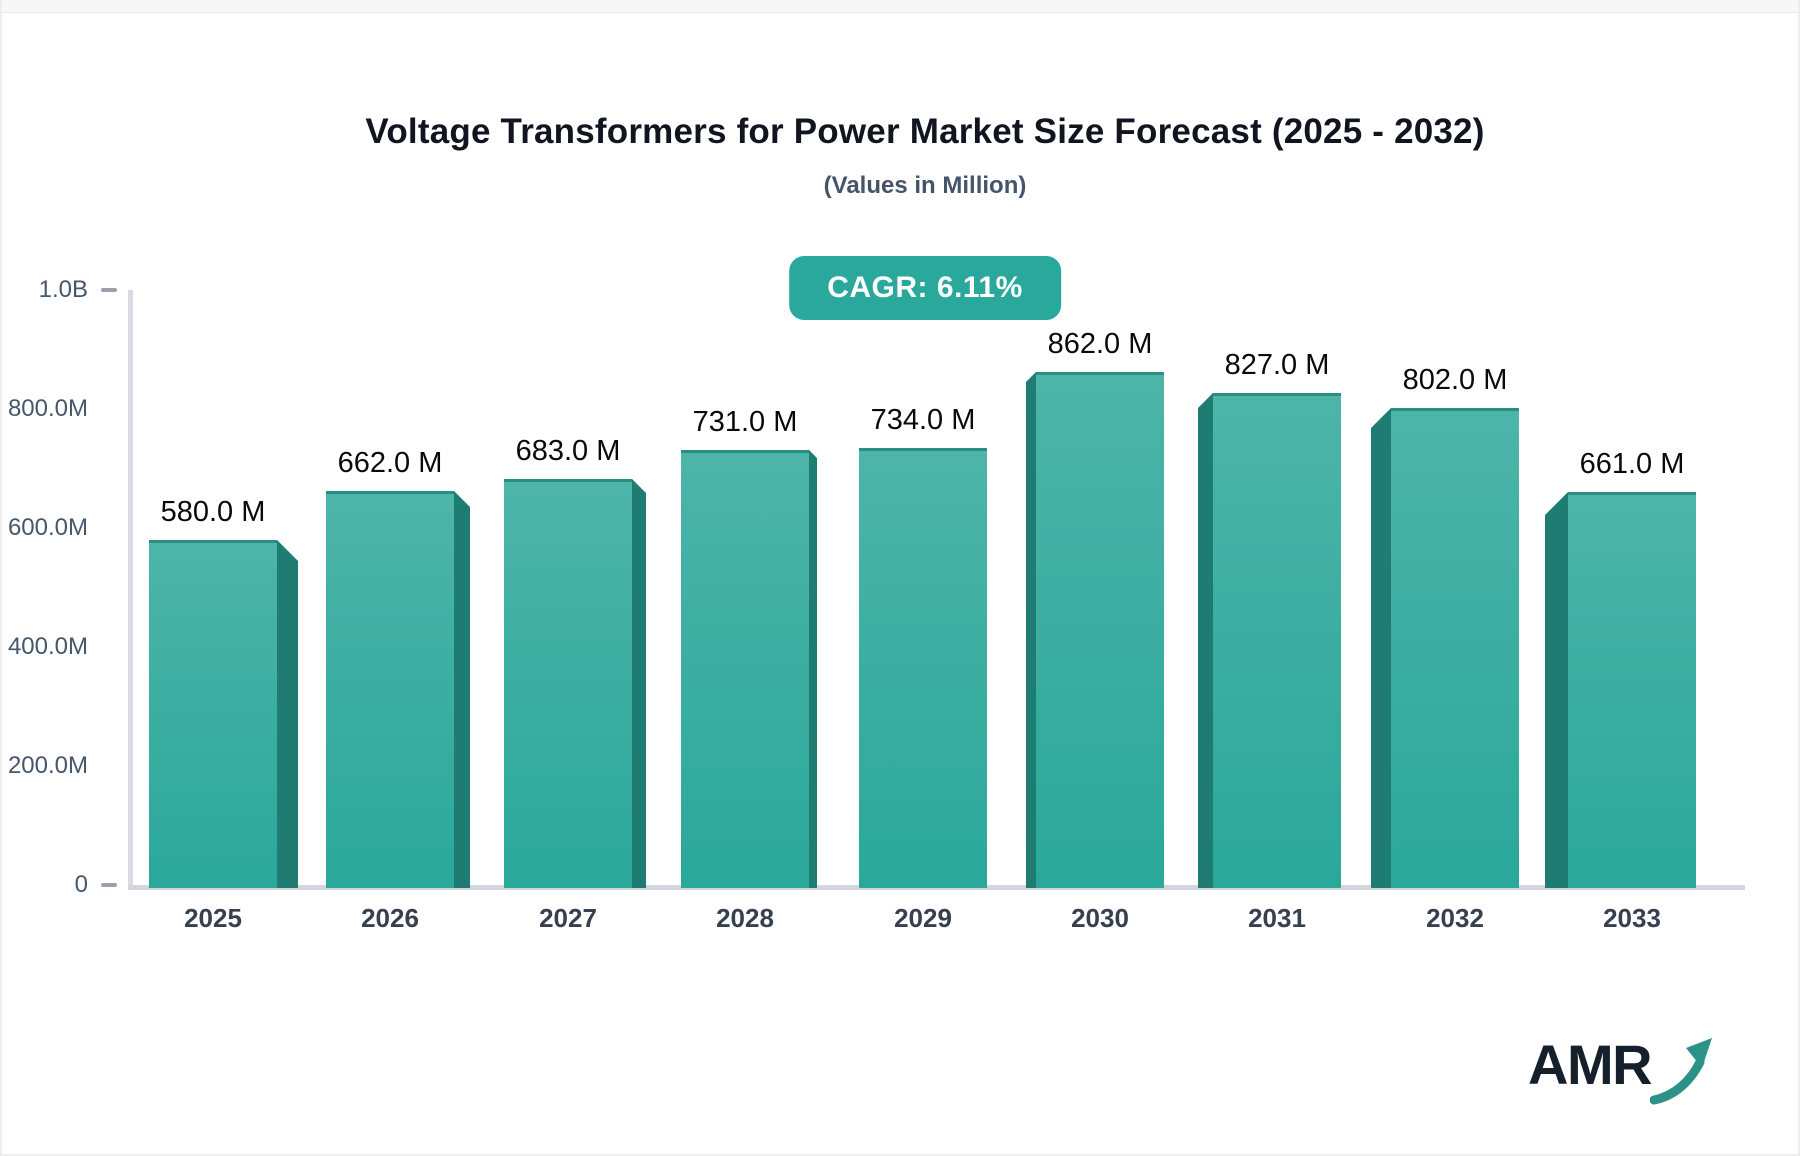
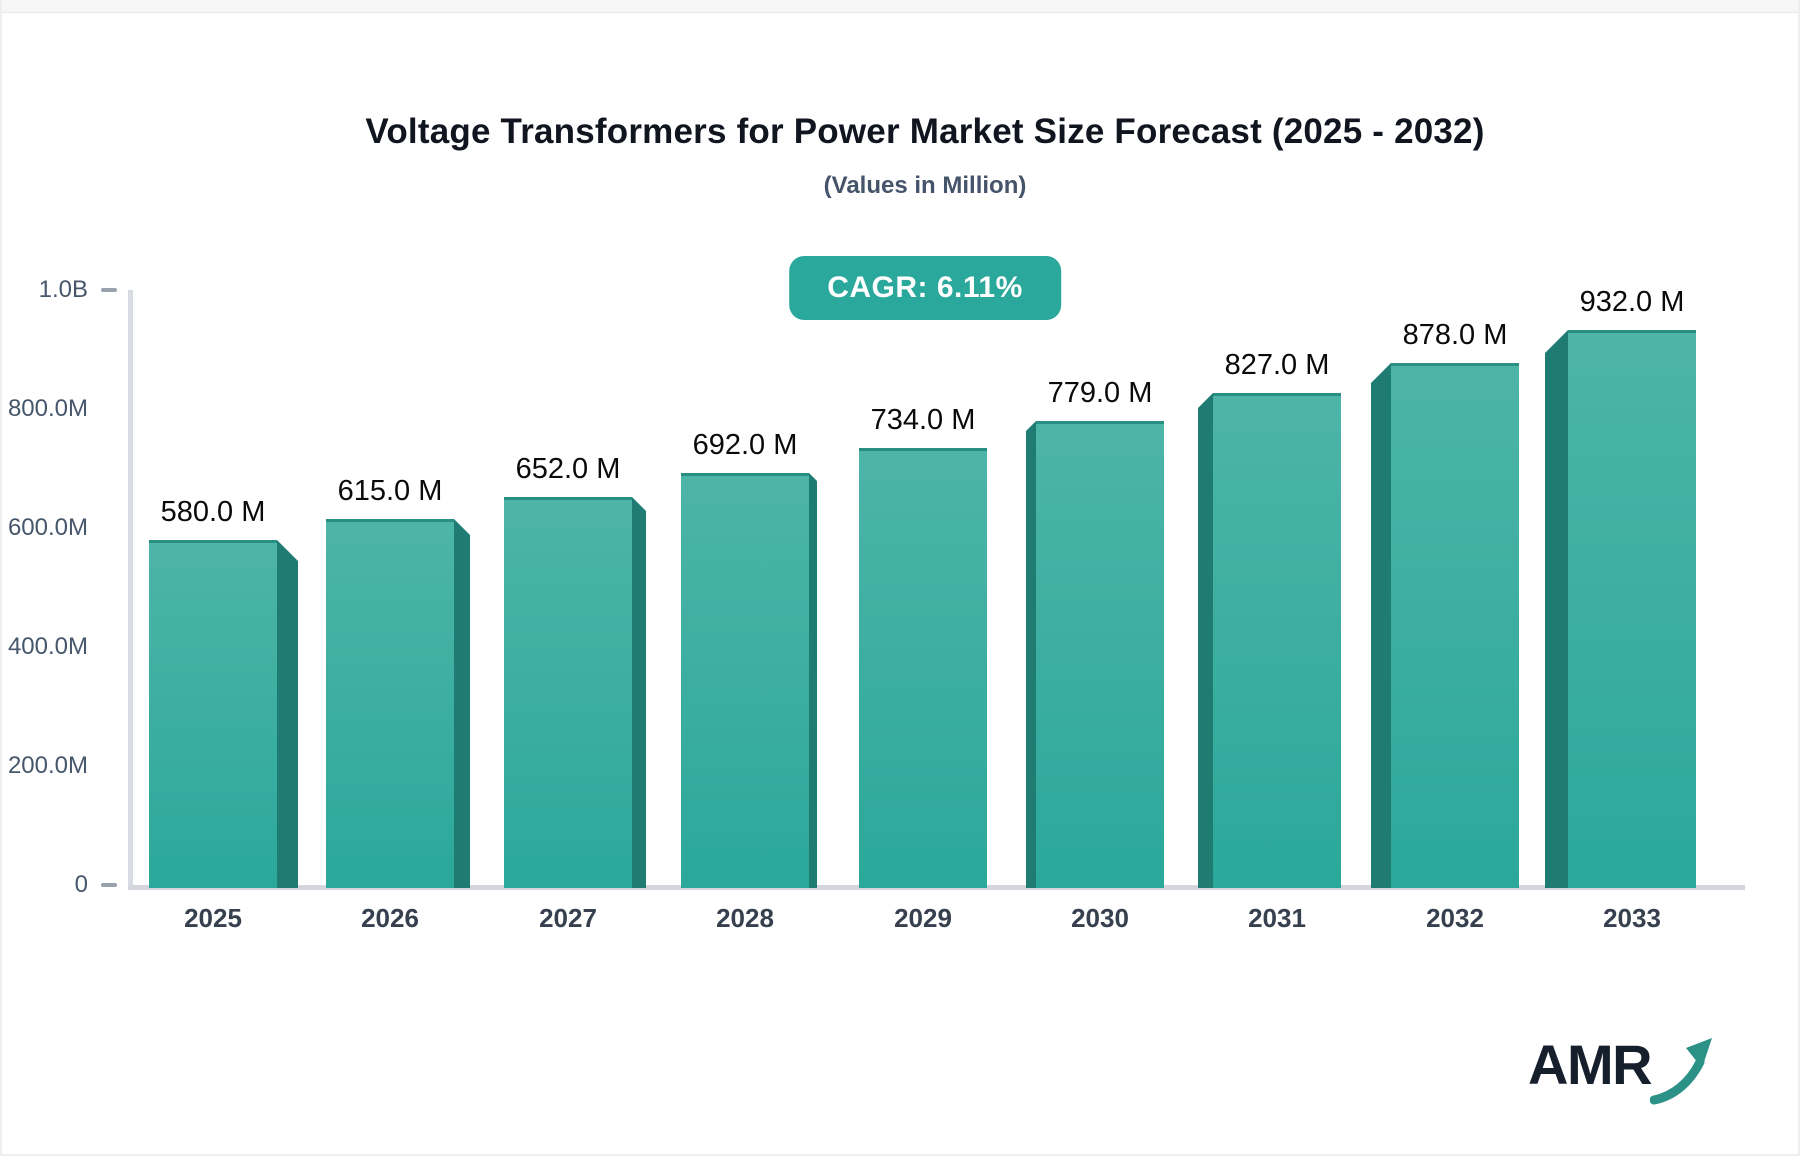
2026: 662.0 -> 615.0
2027: 683.0 -> 652.0
2028: 731.0 -> 692.0
2030: 862.0 -> 779.0
2032: 802.0 -> 878.0
2033: 661.0 -> 932.0
